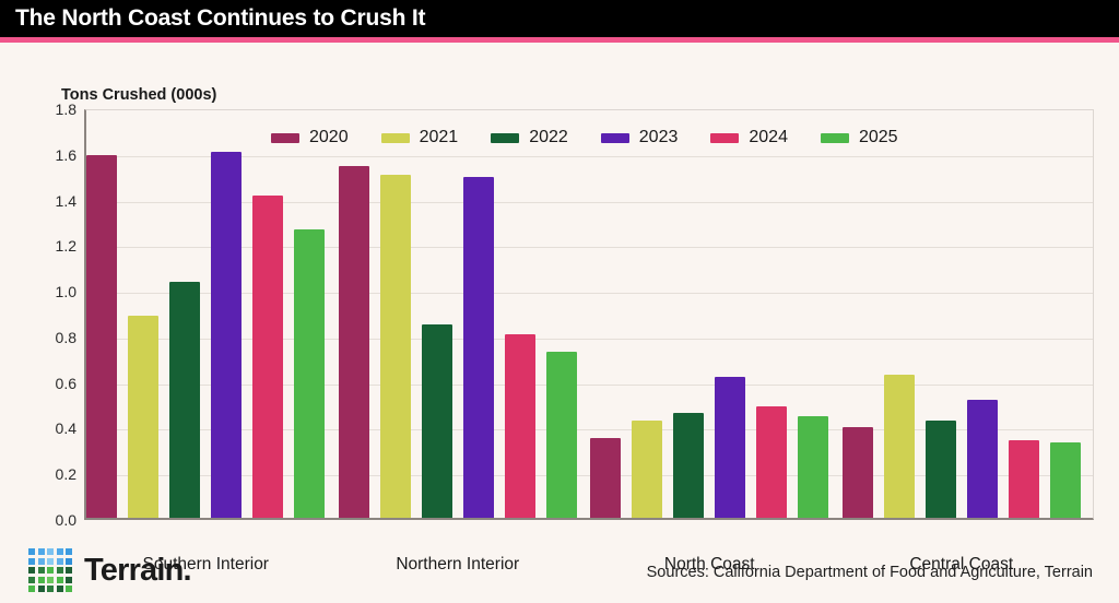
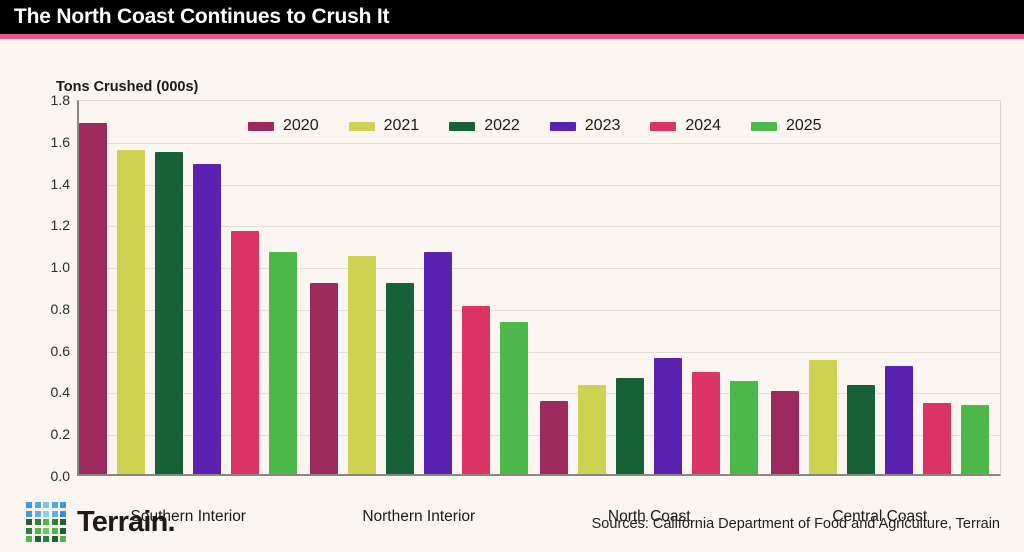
2020/Southern Interior: 1.60 -> 1.69
2021/Southern Interior: 0.89 -> 1.56
2022/Southern Interior: 1.04 -> 1.55
2023/Southern Interior: 1.61 -> 1.49
2024/Southern Interior: 1.42 -> 1.17
2025/Southern Interior: 1.27 -> 1.07
2020/Northern Interior: 1.55 -> 0.92
2021/Northern Interior: 1.51 -> 1.05
2022/Northern Interior: 0.85 -> 0.92
2023/Northern Interior: 1.50 -> 1.07
2023/North Coast: 0.62 -> 0.56
2021/Central Coast: 0.63 -> 0.55
